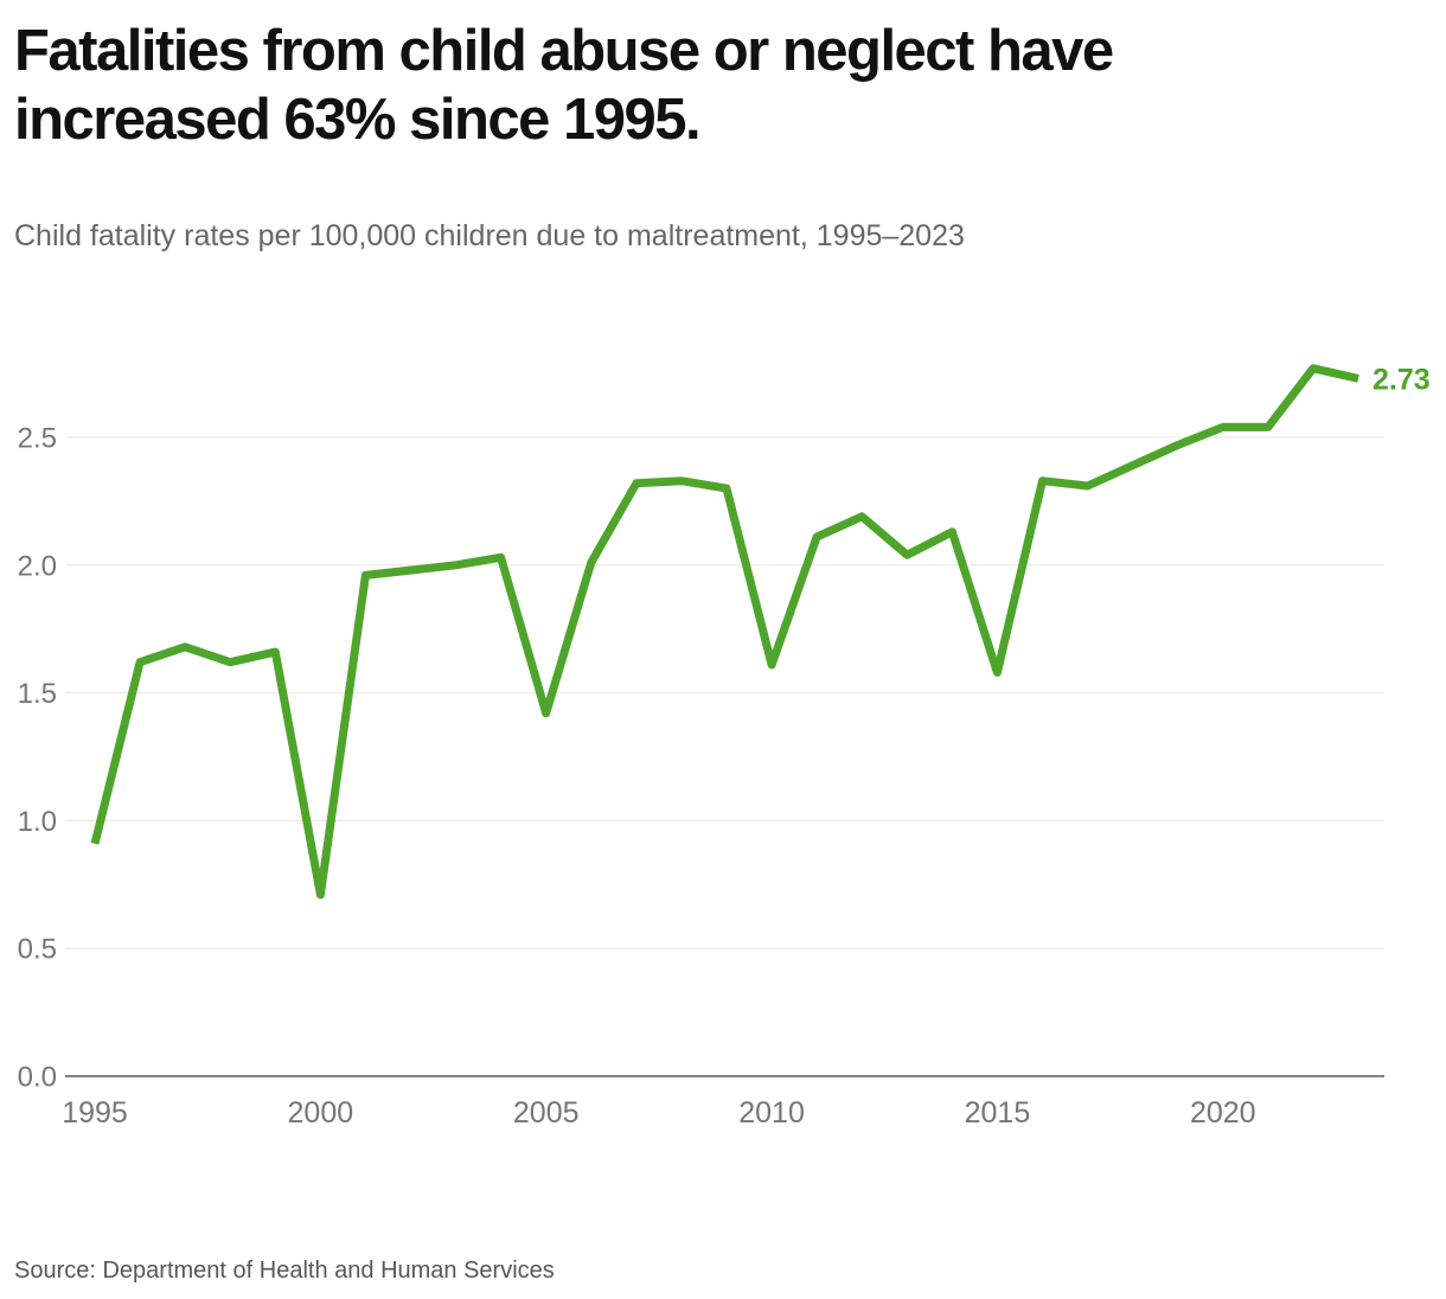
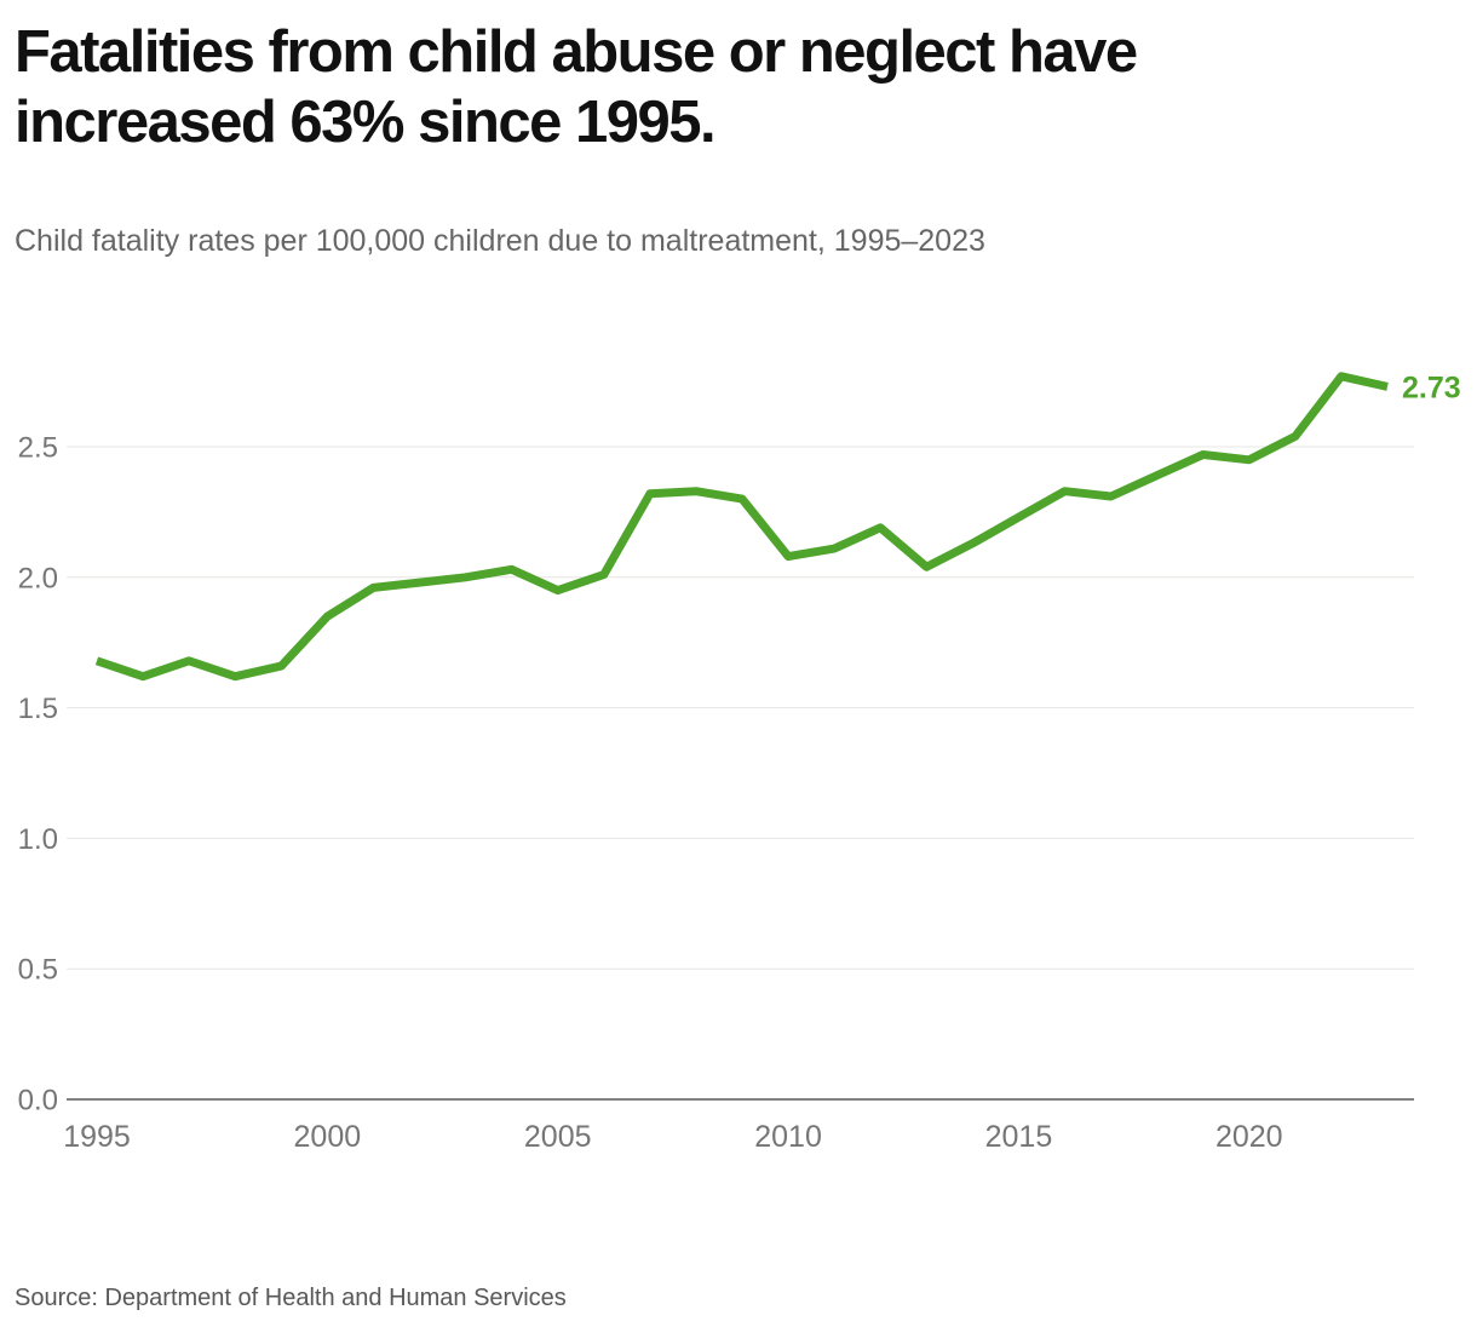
1995: 0.91 -> 1.68
2000: 0.71 -> 1.85
2005: 1.42 -> 1.95
2010: 1.61 -> 2.08
2015: 1.58 -> 2.23
2020: 2.54 -> 2.45
